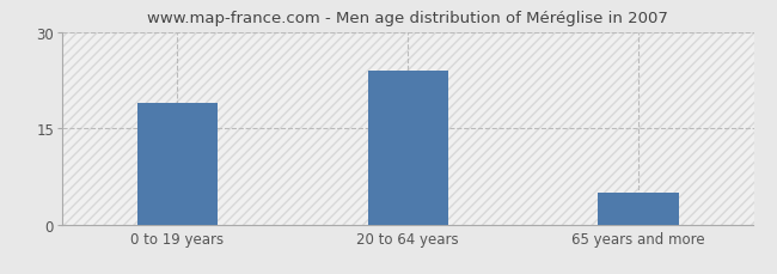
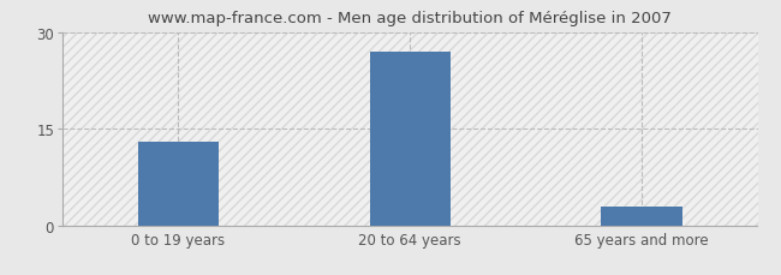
0 to 19 years: 19 -> 13
20 to 64 years: 24 -> 27
65 years and more: 5 -> 3
